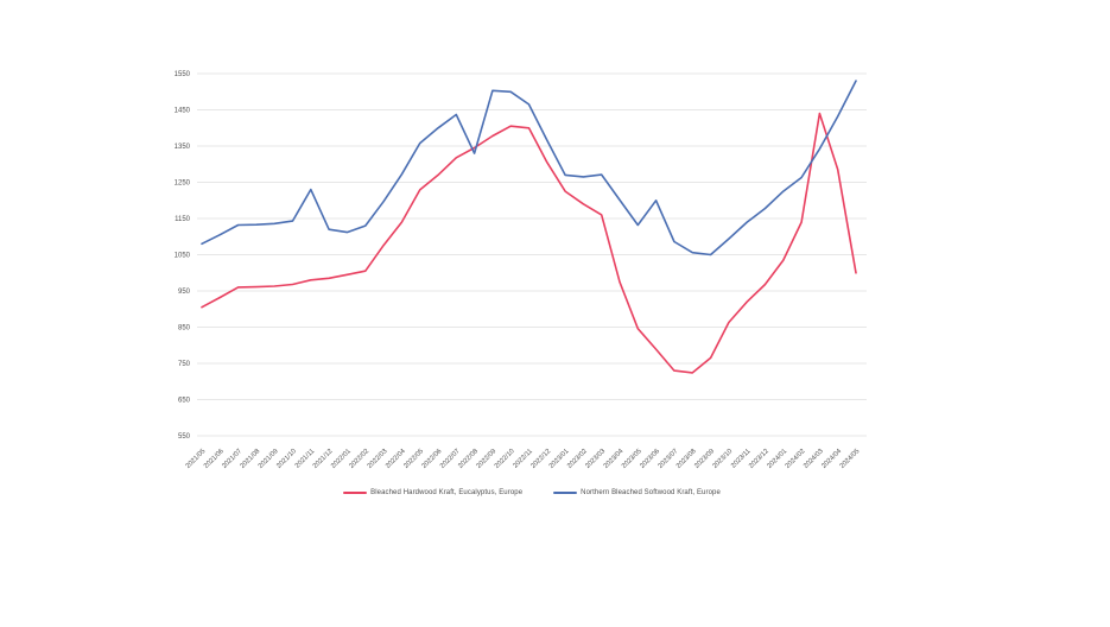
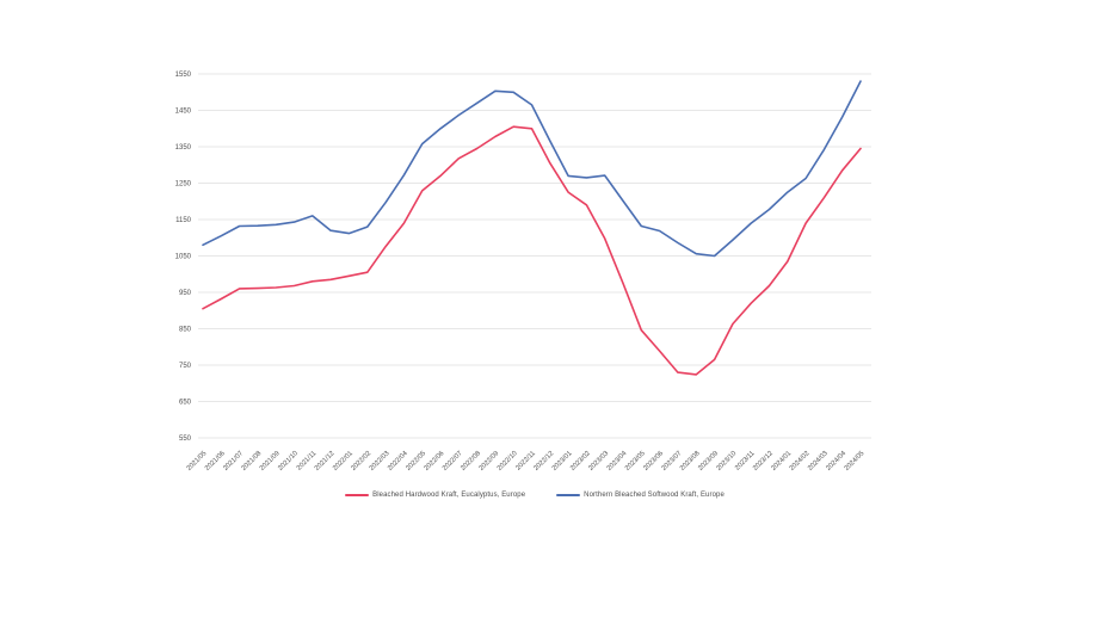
Northern Bleached Softwood Kraft, Europe/2021/11: 1230 -> 1160
Northern Bleached Softwood Kraft, Europe/2022/08: 1330 -> 1470
Bleached Hardwood Kraft, Eucalyptus, Europe/2023/03: 1160 -> 1100
Northern Bleached Softwood Kraft, Europe/2023/06: 1200 -> 1120
Bleached Hardwood Kraft, Eucalyptus, Europe/2024/03: 1440 -> 1210
Bleached Hardwood Kraft, Eucalyptus, Europe/2024/05: 1000 -> 1340
